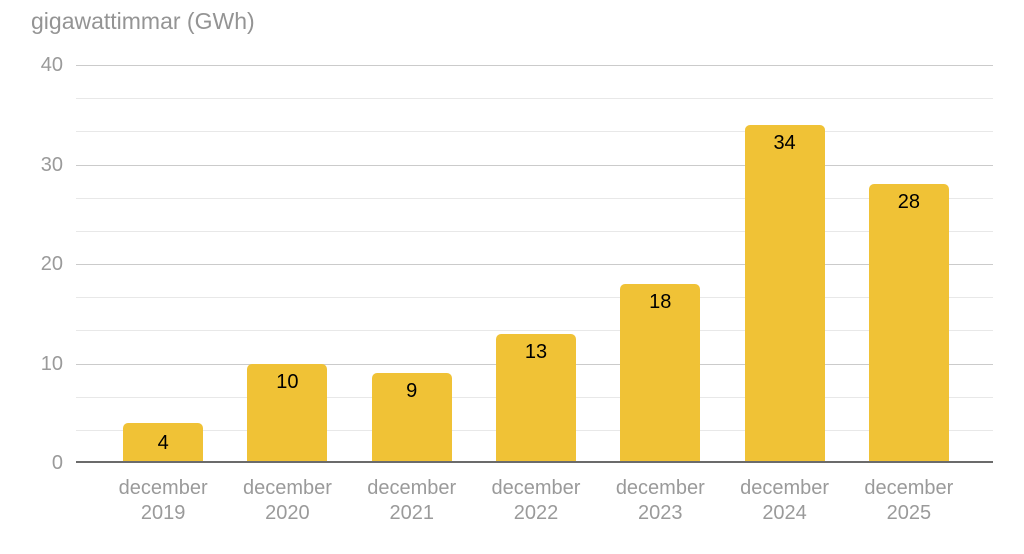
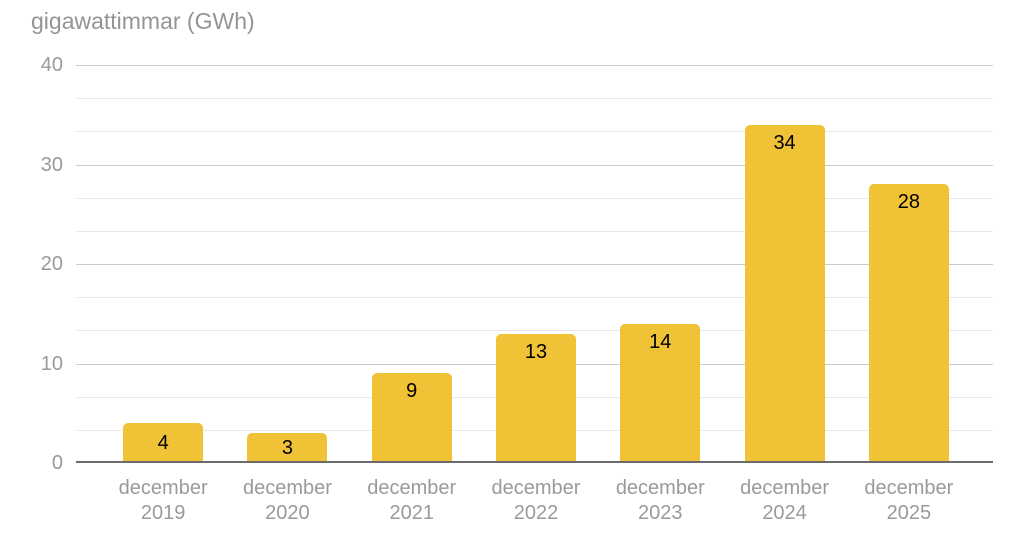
december 2020: 10 -> 3
december 2023: 18 -> 14
